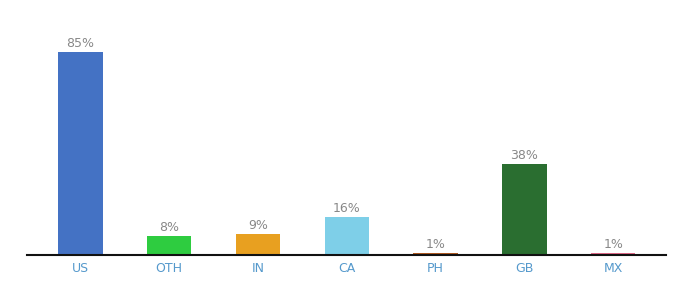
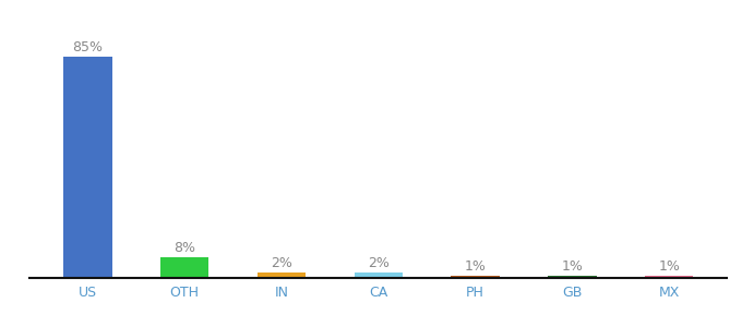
IN: 9% -> 2%
CA: 16% -> 2%
GB: 38% -> 1%
